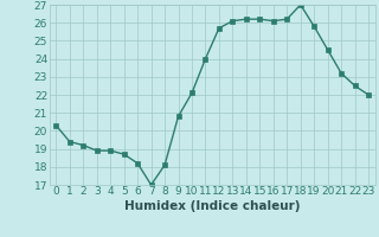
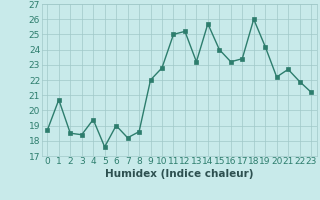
0: 20.3 -> 18.7
1: 19.4 -> 20.7
2: 19.2 -> 18.5
3: 18.9 -> 18.4
4: 18.9 -> 19.4
5: 18.7 -> 17.6
6: 18.2 -> 19.0
7: 17.0 -> 18.2
8: 18.1 -> 18.6
9: 20.8 -> 22.0
10: 22.1 -> 22.8
11: 24.0 -> 25.0
12: 25.7 -> 25.2
13: 26.1 -> 23.2
14: 26.2 -> 25.7
15: 26.2 -> 24.0
16: 26.1 -> 23.2
17: 26.2 -> 23.4
18: 27.0 -> 26.0
19: 25.8 -> 24.2
20: 24.5 -> 22.2
21: 23.2 -> 22.7
22: 22.5 -> 21.9
23: 22.0 -> 21.2
